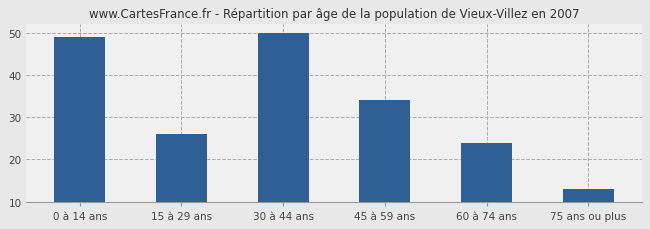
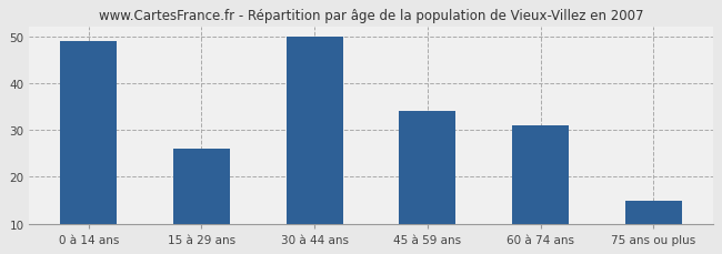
60 à 74 ans: 24 -> 31
75 ans ou plus: 13 -> 15
